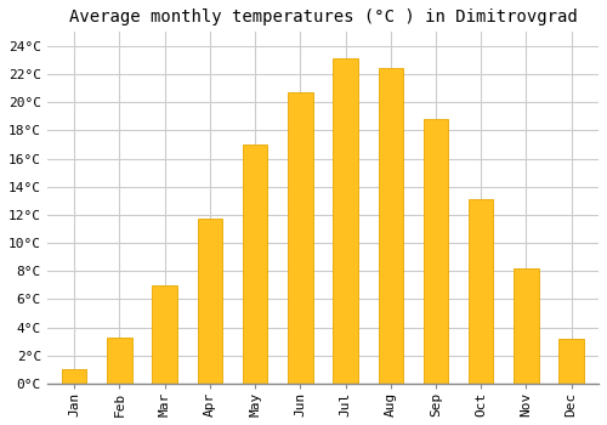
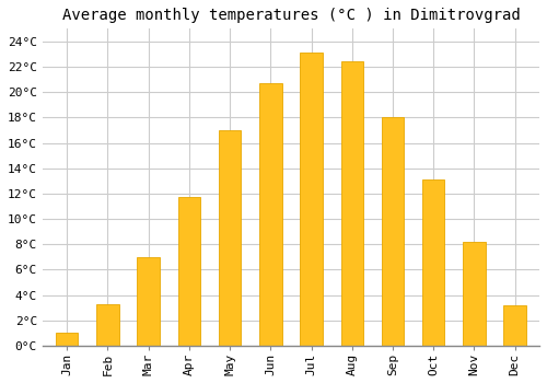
Sep: 18.8°C -> 18.0°C
